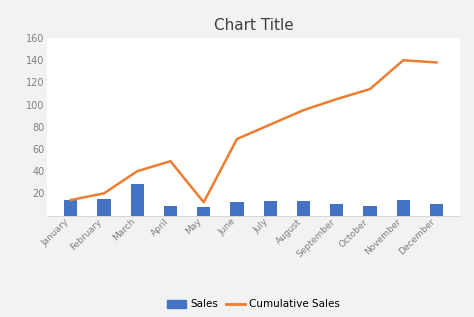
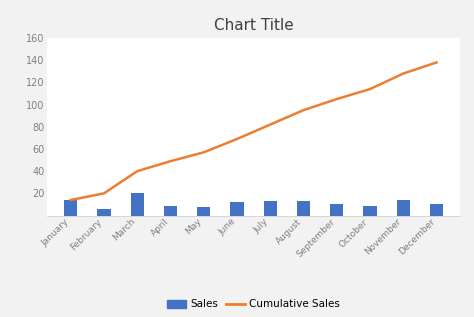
Sales/February: 15 -> 6
Sales/March: 28 -> 20
Cumulative Sales/May: 12 -> 57
Cumulative Sales/November: 140 -> 128
